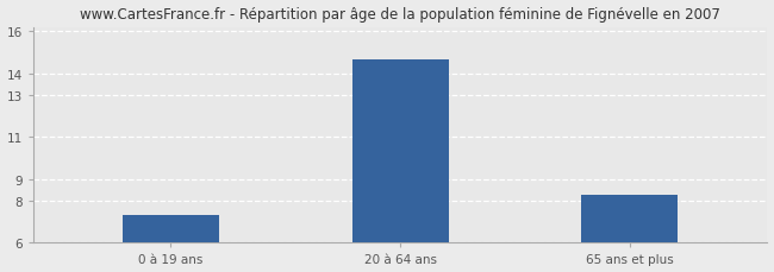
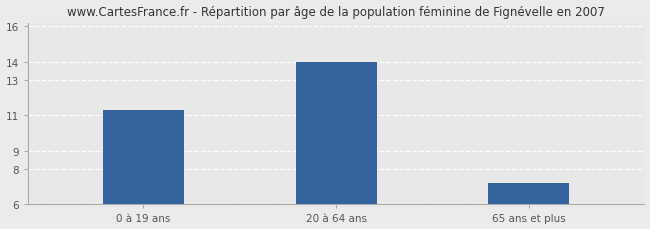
0 à 19 ans: 7.3 -> 11.3
20 à 64 ans: 14.7 -> 14.0
65 ans et plus: 8.2 -> 7.2
